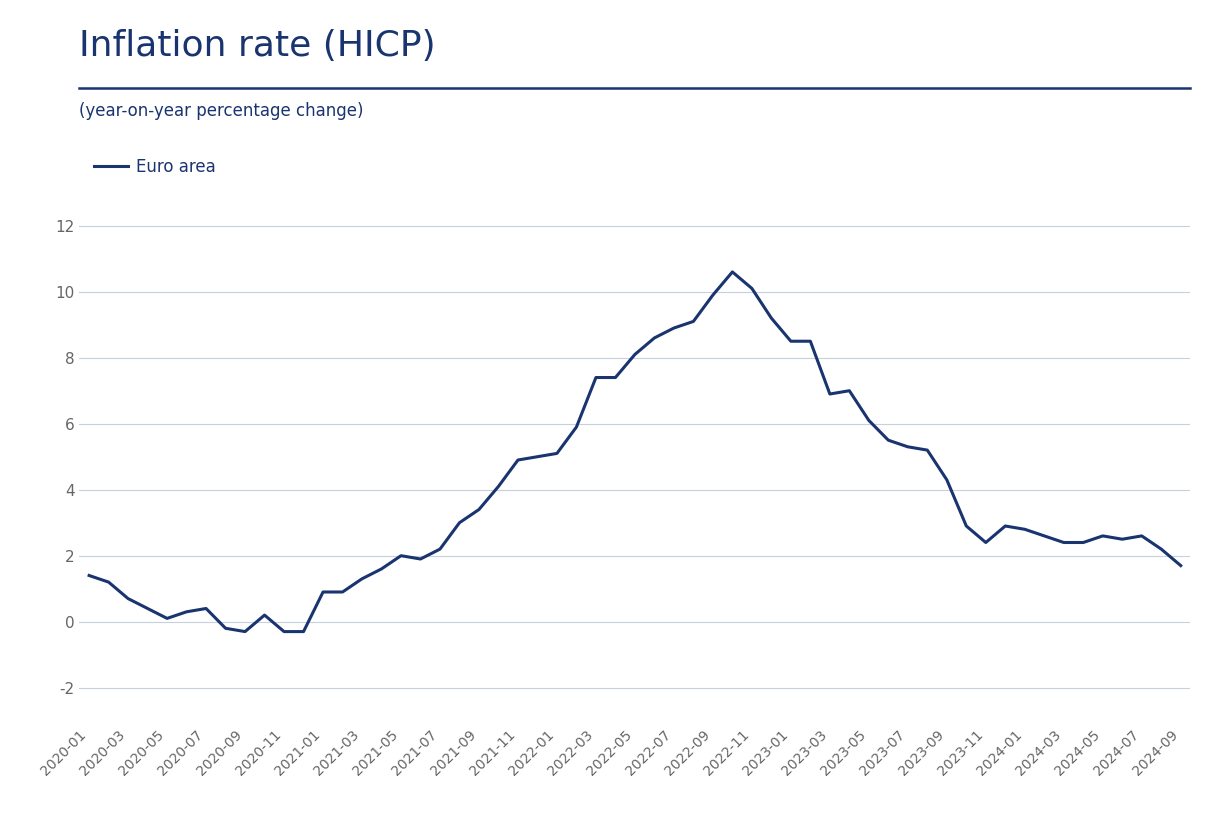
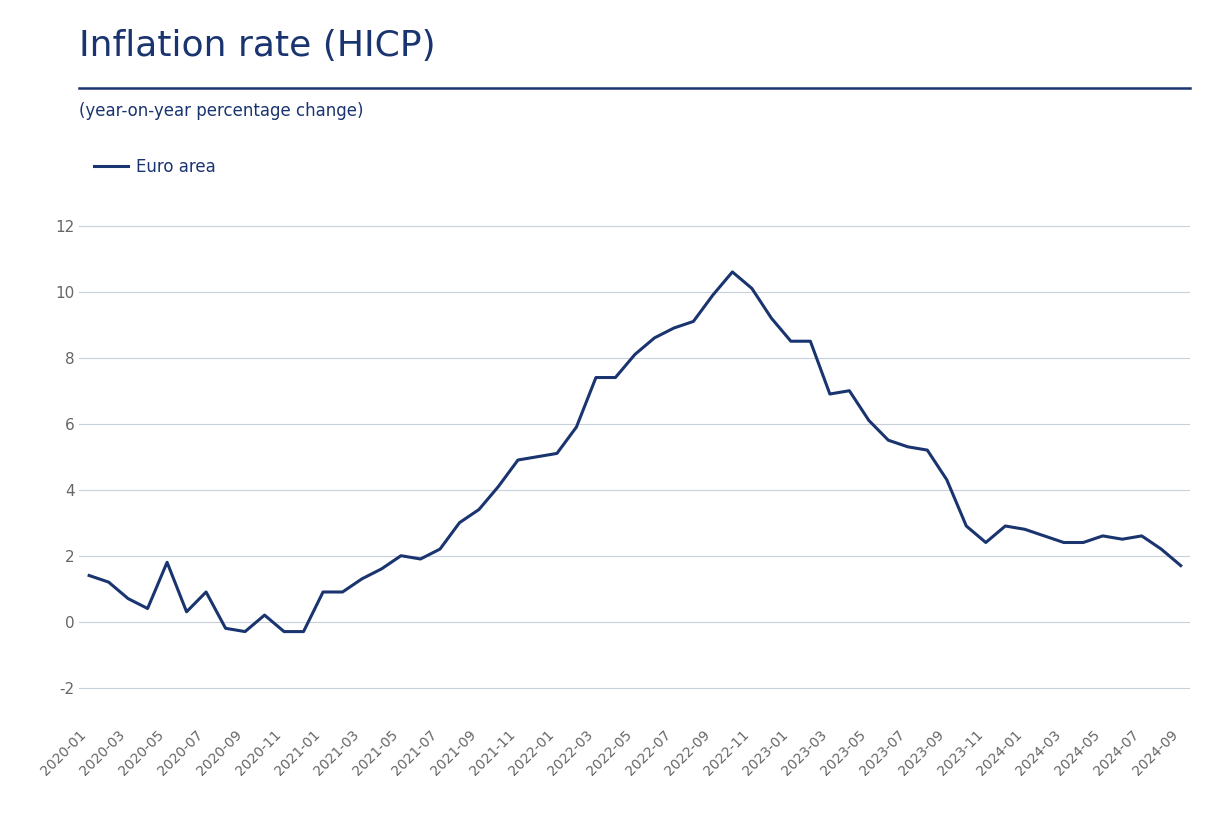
2020-05: 0.1 -> 1.8
2020-07: 0.4 -> 0.9
